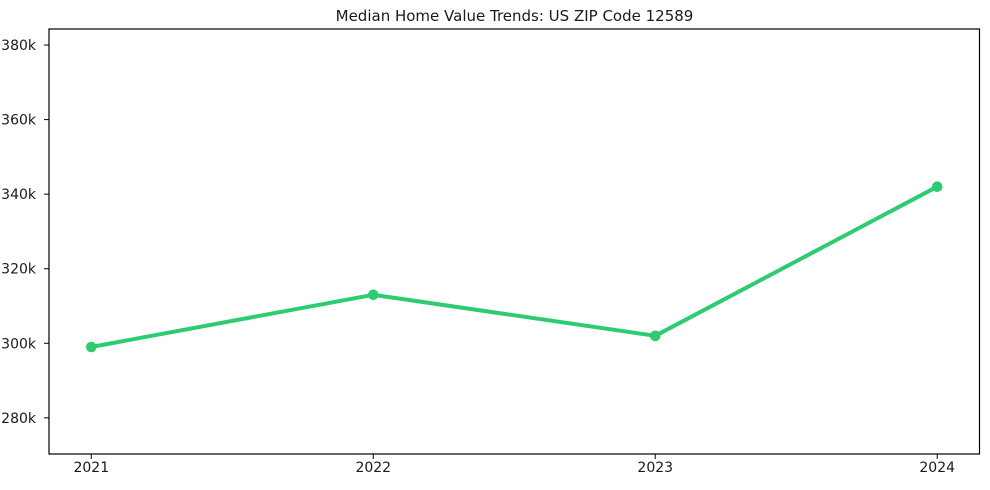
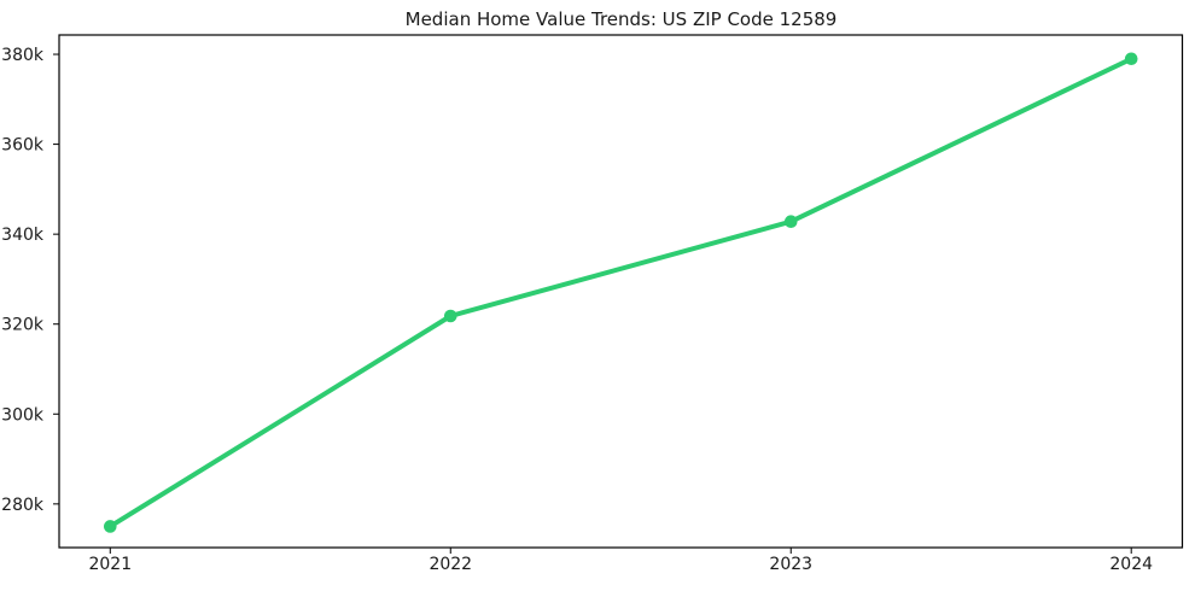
2021: $299k -> $275k
2022: $313k -> $322k
2023: $302k -> $343k
2024: $342k -> $379k
